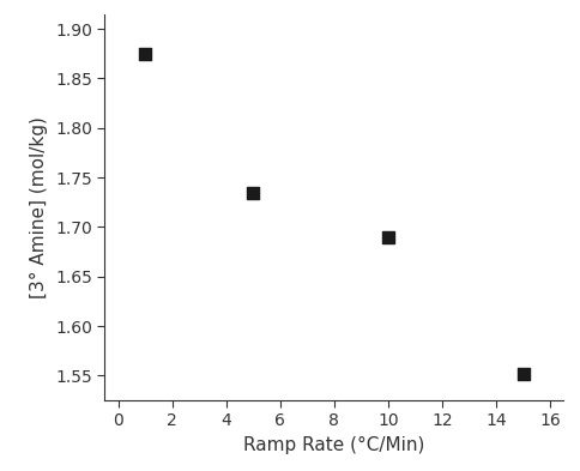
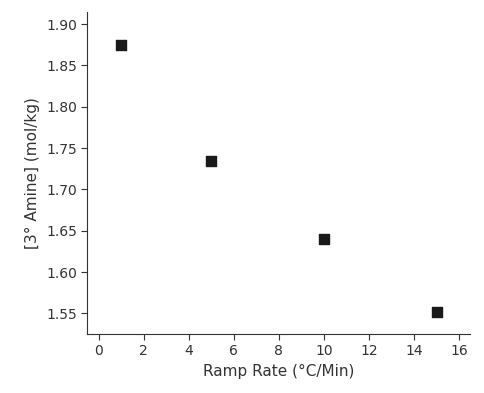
10: 1.690 -> 1.640
